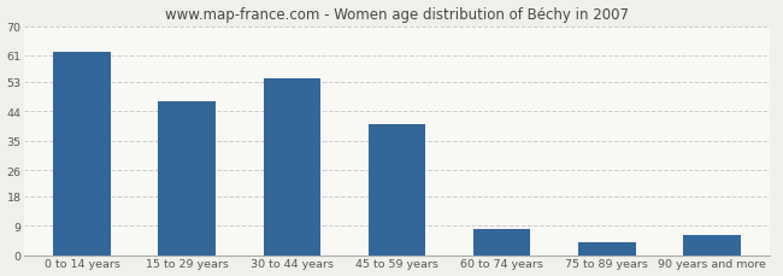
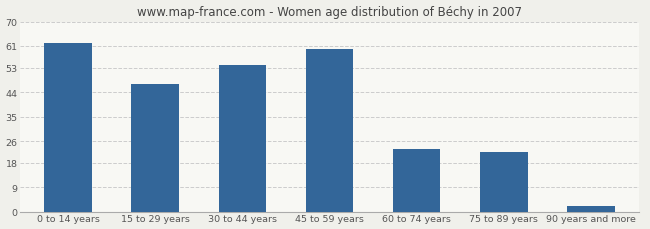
45 to 59 years: 40 -> 60
60 to 74 years: 8 -> 23
75 to 89 years: 4 -> 22
90 years and more: 6 -> 2
